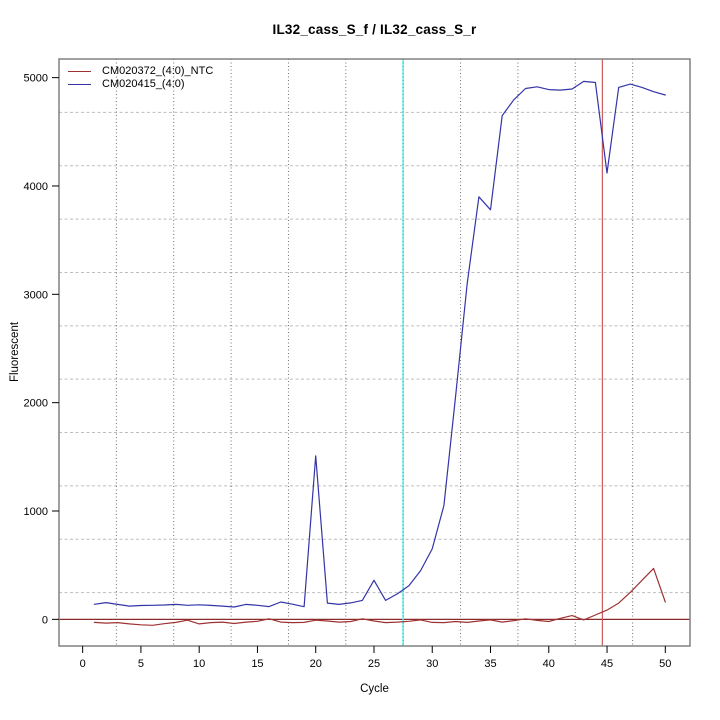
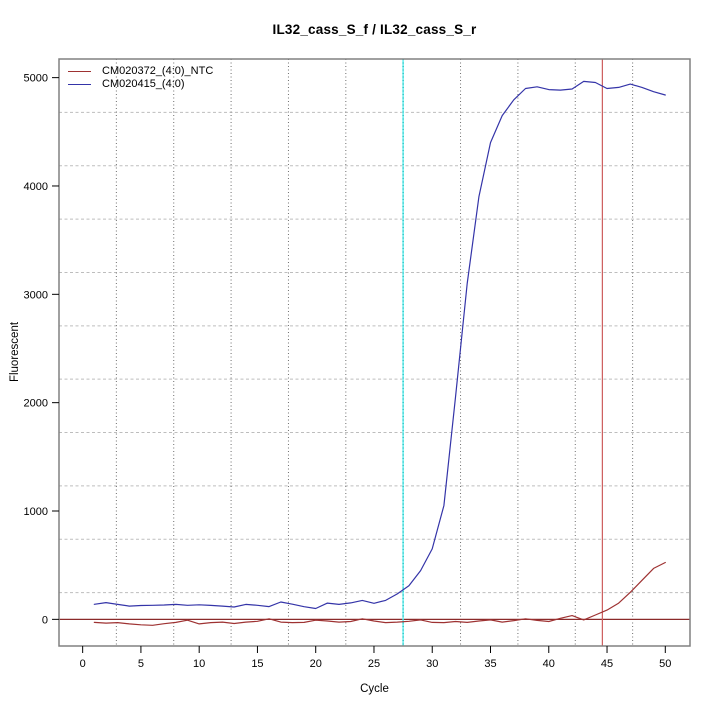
CM020415_(4:0)/20: 1510 -> 100
CM020415_(4:0)/25: 360 -> 150
CM020415_(4:0)/35: 3780 -> 4400
CM020415_(4:0)/45: 4120 -> 4900
CM020372_(4:0)_NTC/50: 160 -> 520
